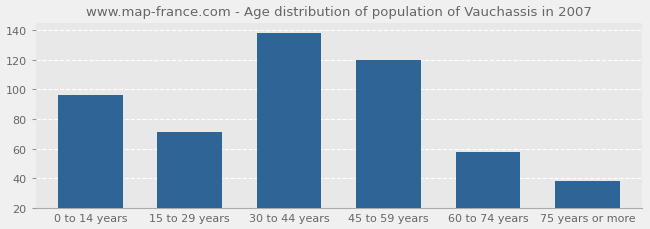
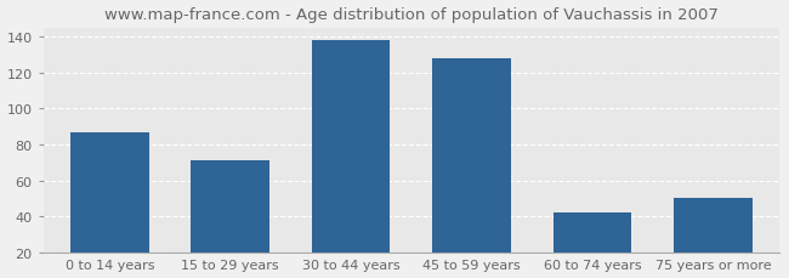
0 to 14 years: 96 -> 87
45 to 59 years: 120 -> 128
60 to 74 years: 58 -> 42
75 years or more: 38 -> 50
